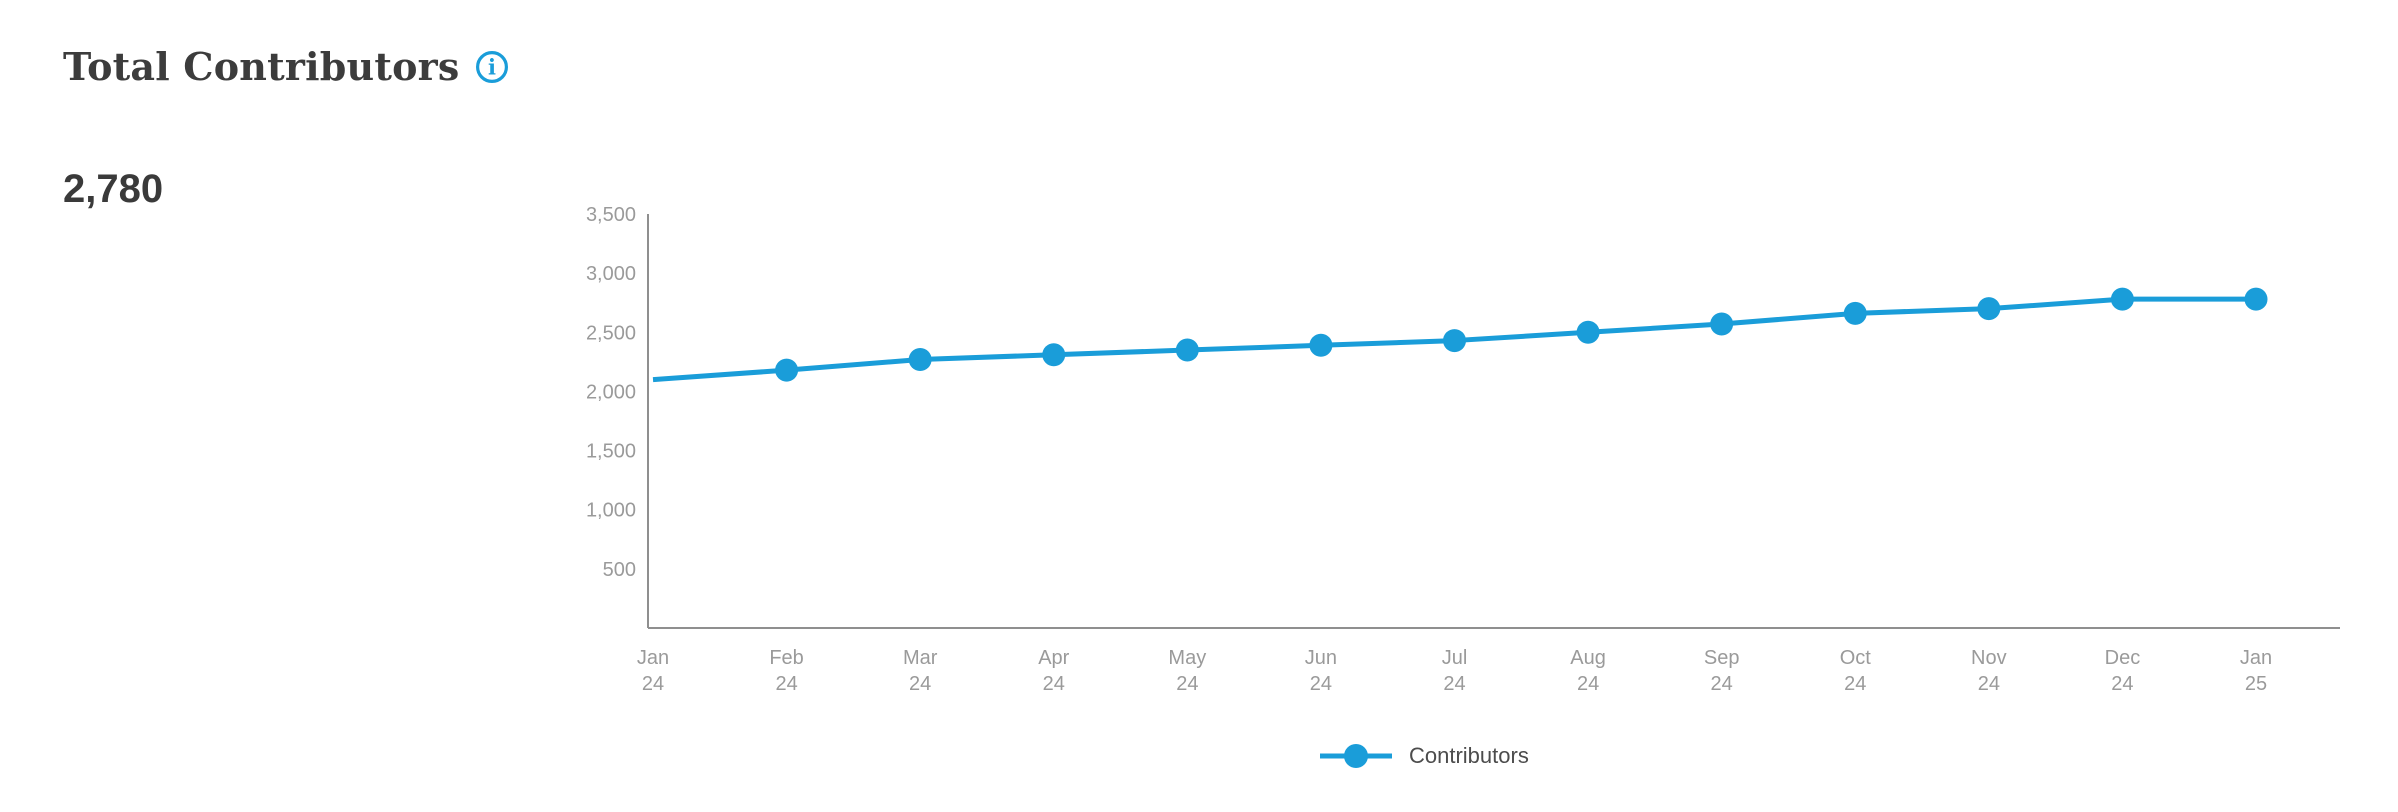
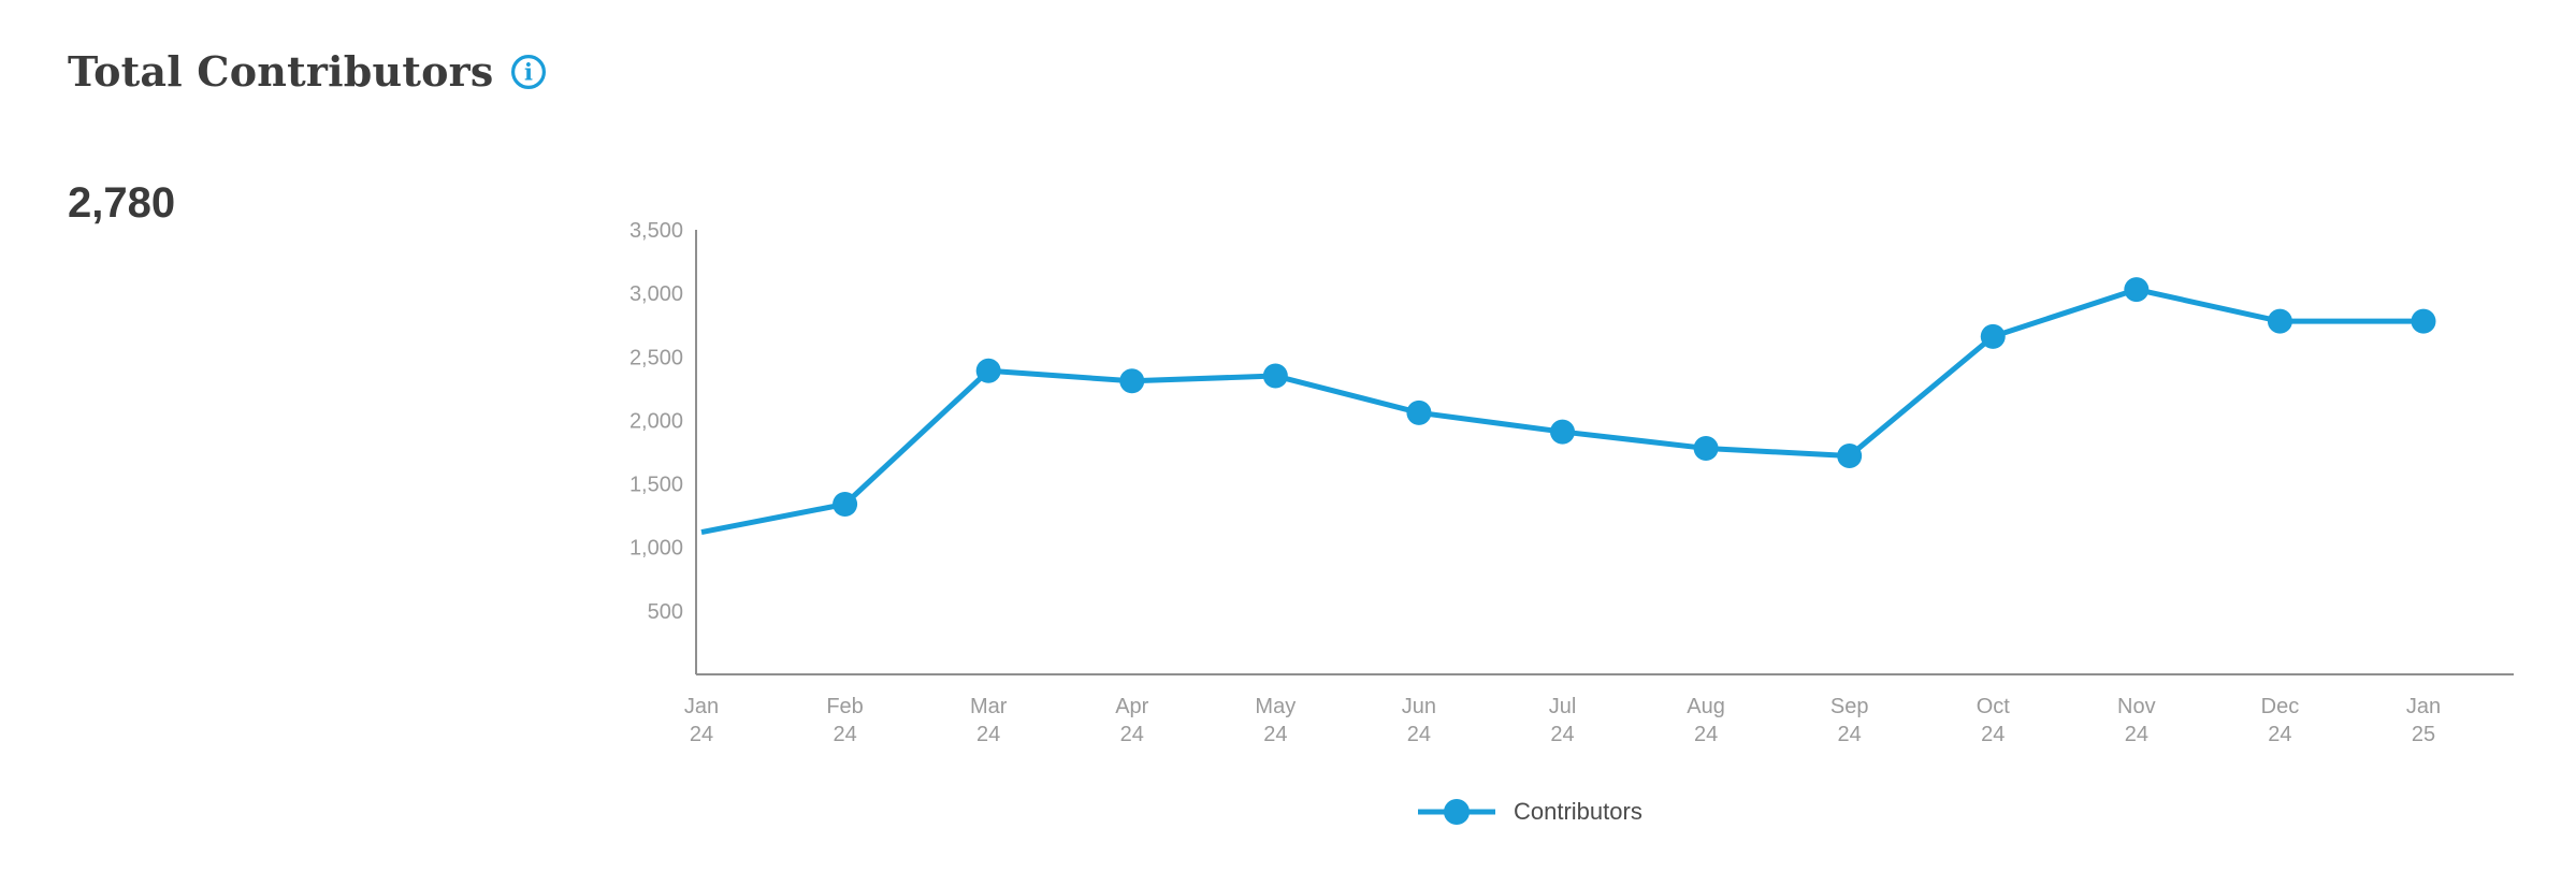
Jan 24: 2100 -> 1120
Feb 24: 2180 -> 1340
Mar 24: 2270 -> 2390
Jun 24: 2390 -> 2060
Jul 24: 2430 -> 1910
Aug 24: 2500 -> 1780
Sep 24: 2570 -> 1720
Nov 24: 2700 -> 3030
